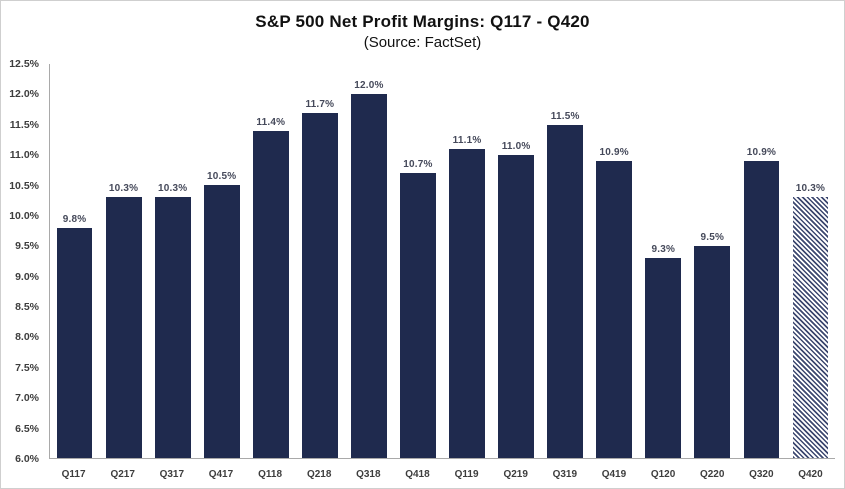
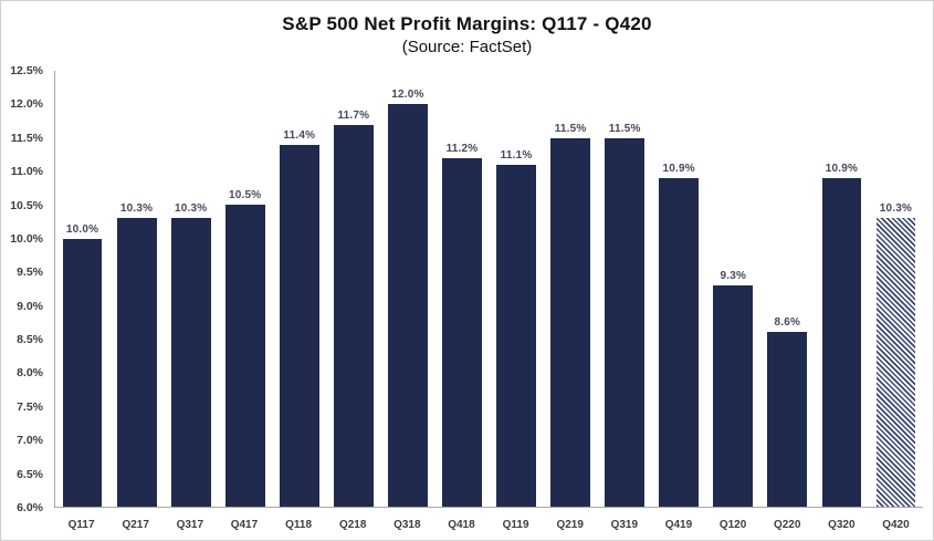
Q117: 9.8% -> 10.0%
Q418: 10.7% -> 11.2%
Q219: 11.0% -> 11.5%
Q220: 9.5% -> 8.6%
